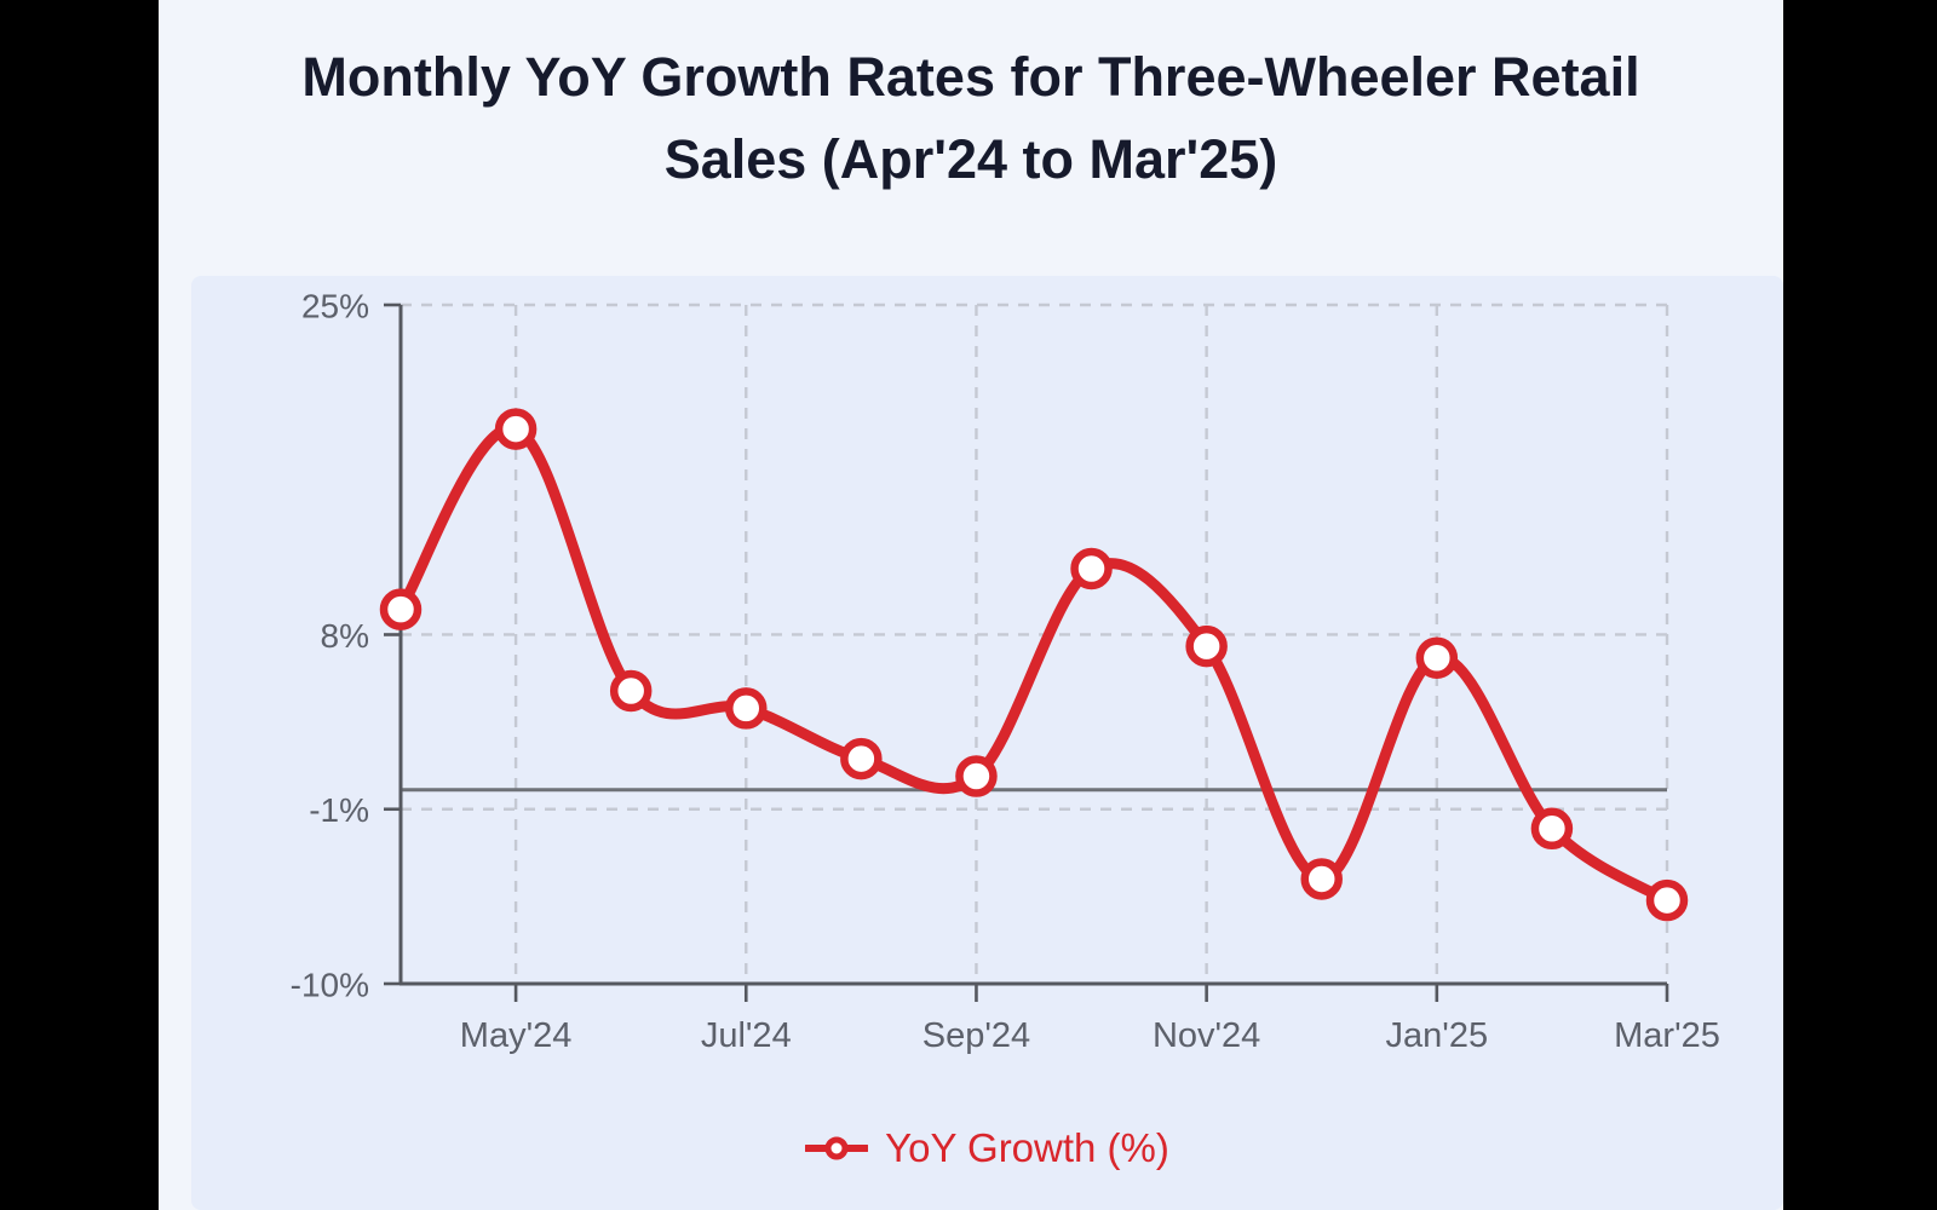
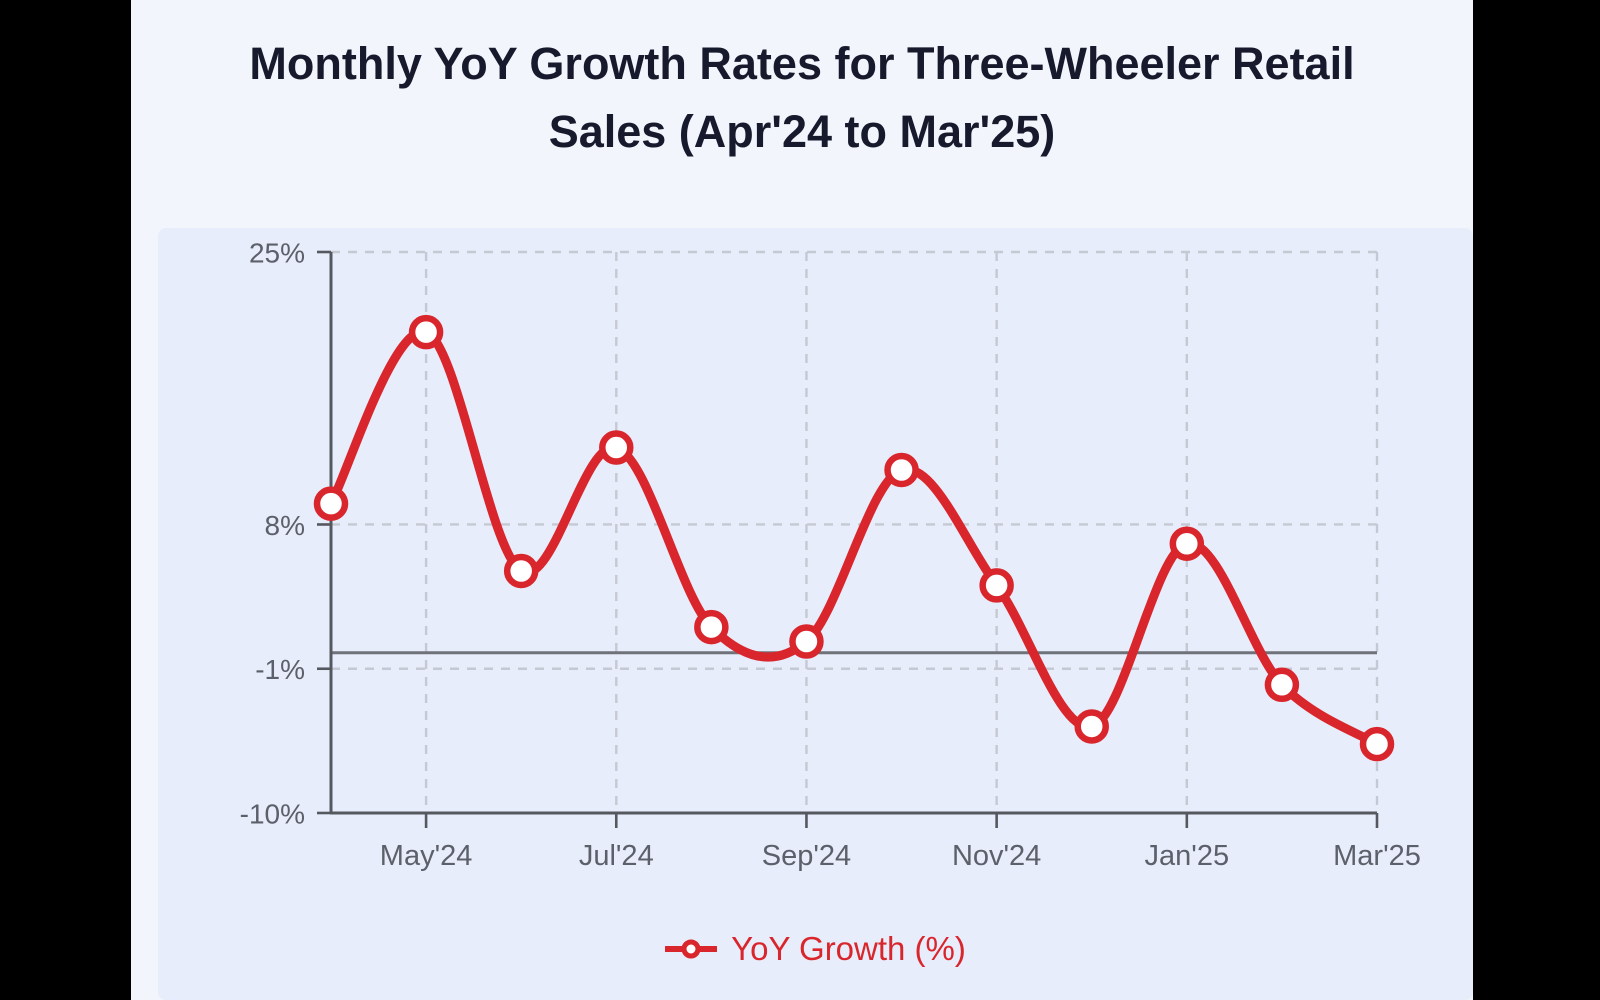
May'24: 18.6% -> 20.0%
Jul'24: 4.2% -> 12.8%
Nov'24: 7.4% -> 4.2%
